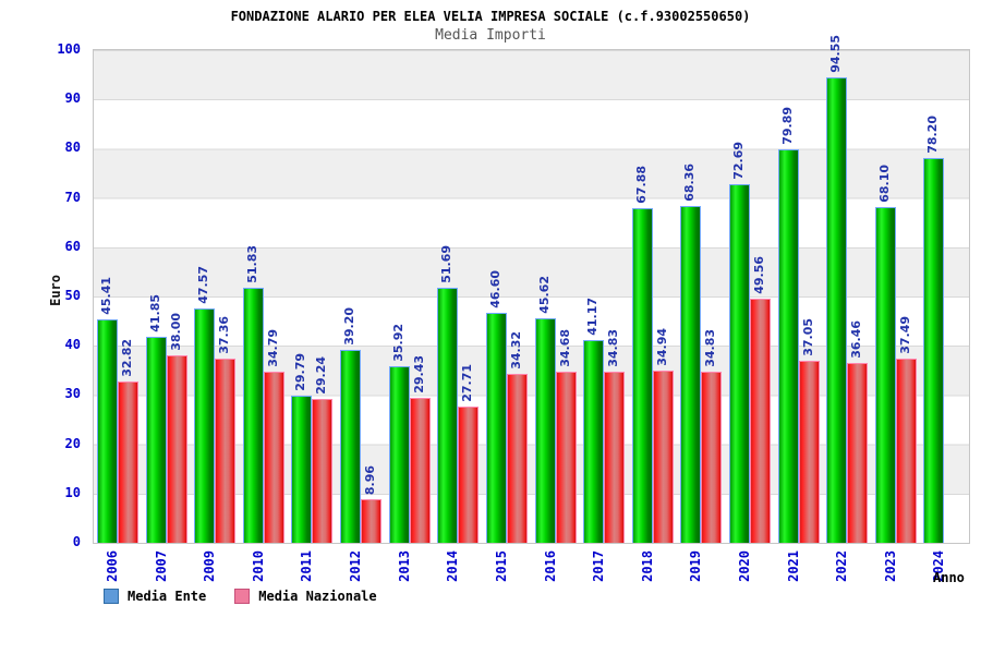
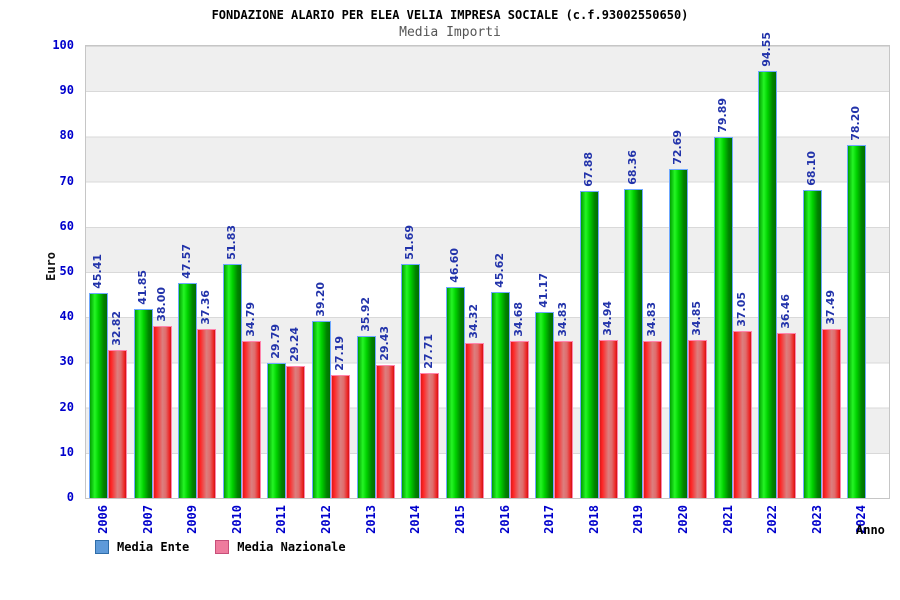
Media Nazionale/2012: 8.96 -> 27.19
Media Nazionale/2020: 49.56 -> 34.85
